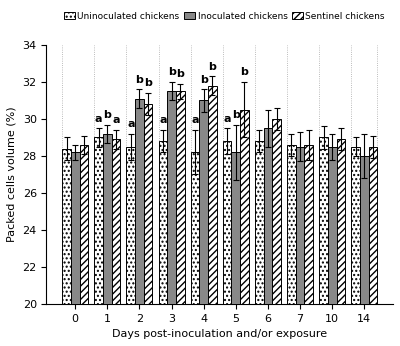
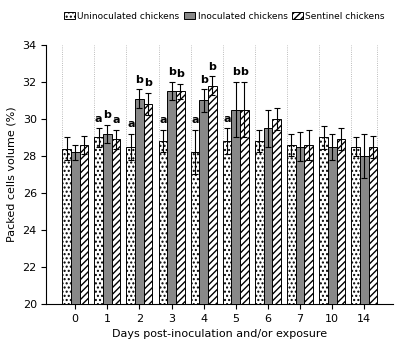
Inoculated chickens/5: 28.2 -> 30.5
